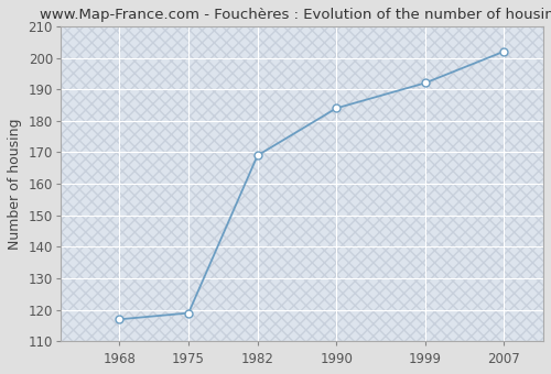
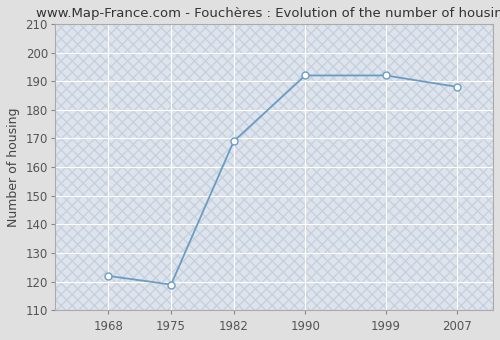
1968: 117 -> 122
1990: 184 -> 192
2007: 202 -> 188
